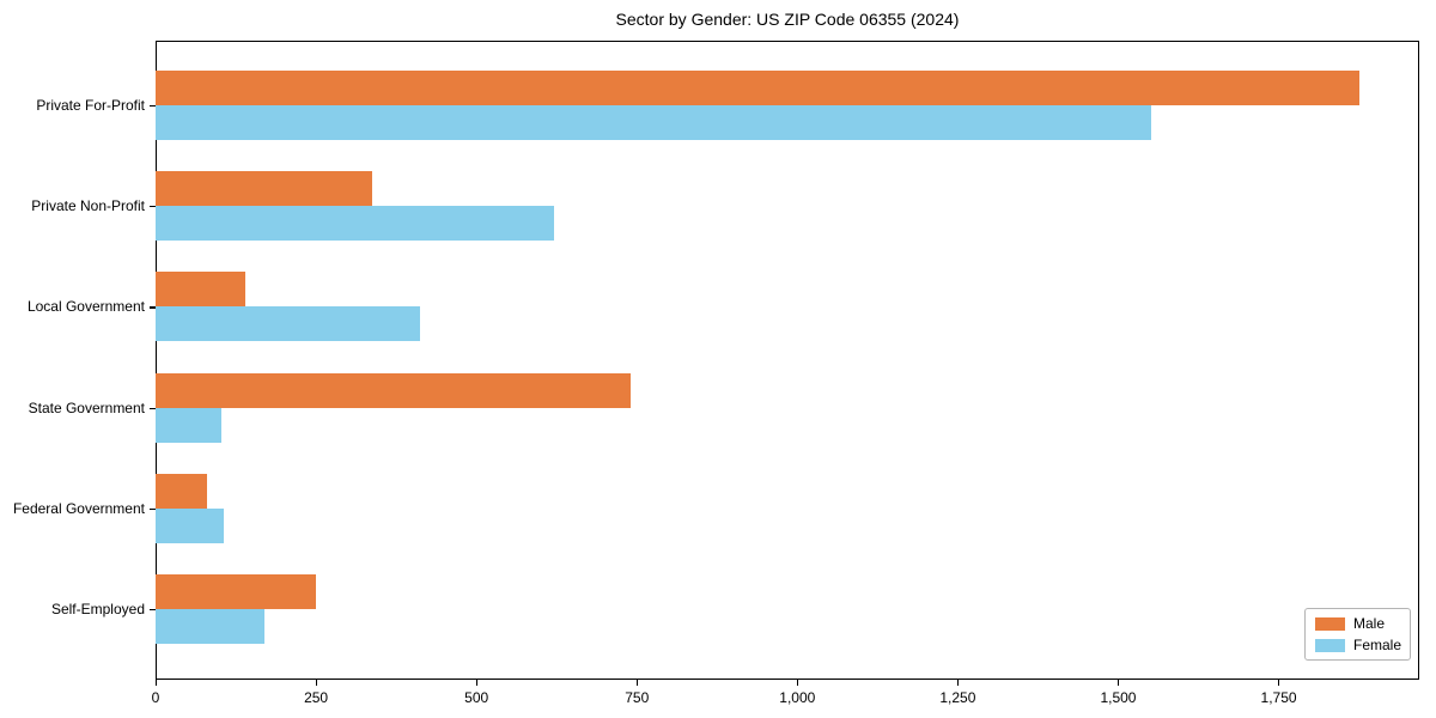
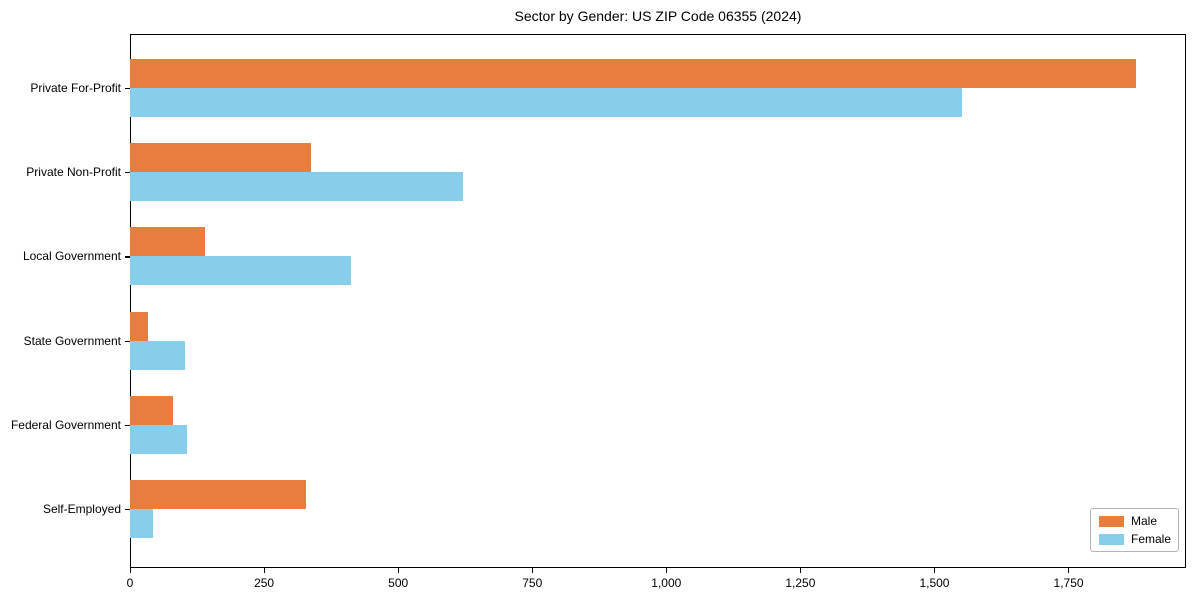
Male/State Government: 740 -> 30
Male/Self-Employed: 250 -> 330
Female/Self-Employed: 170 -> 40
